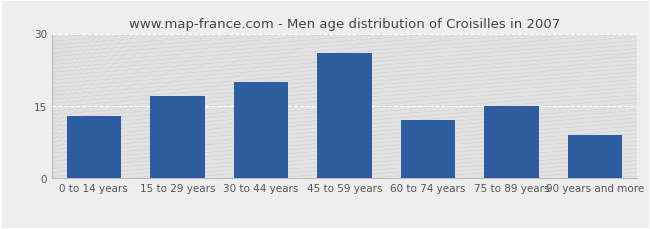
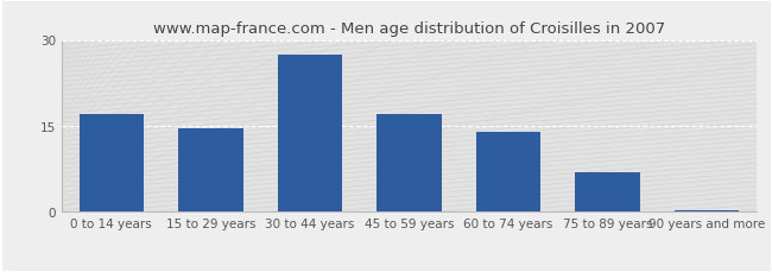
0 to 14 years: 13.0 -> 17.0
15 to 29 years: 17.0 -> 14.5
30 to 44 years: 20.0 -> 27.5
45 to 59 years: 26.0 -> 17.0
60 to 74 years: 12.0 -> 14.0
75 to 89 years: 15.0 -> 7.0
90 years and more: 9.0 -> 0.3
